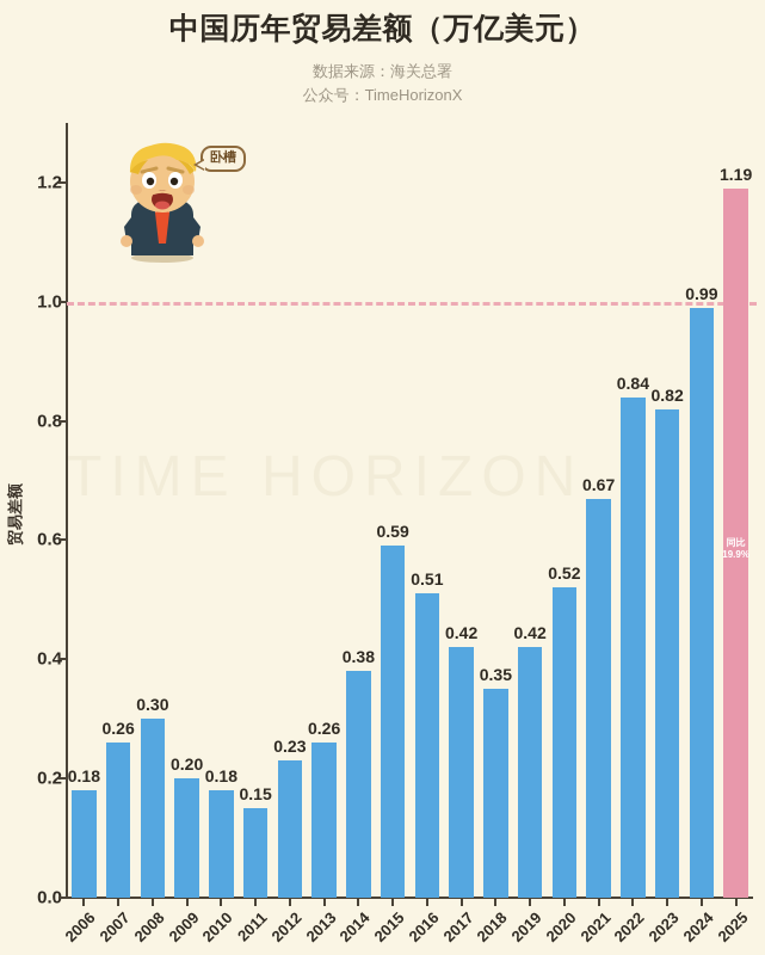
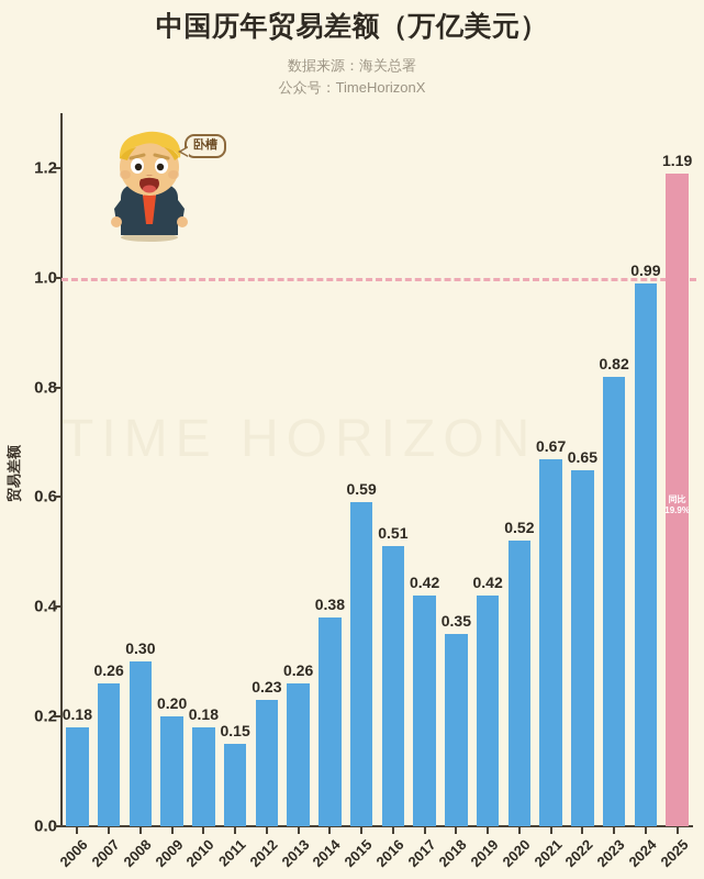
2022: 0.84 -> 0.65
